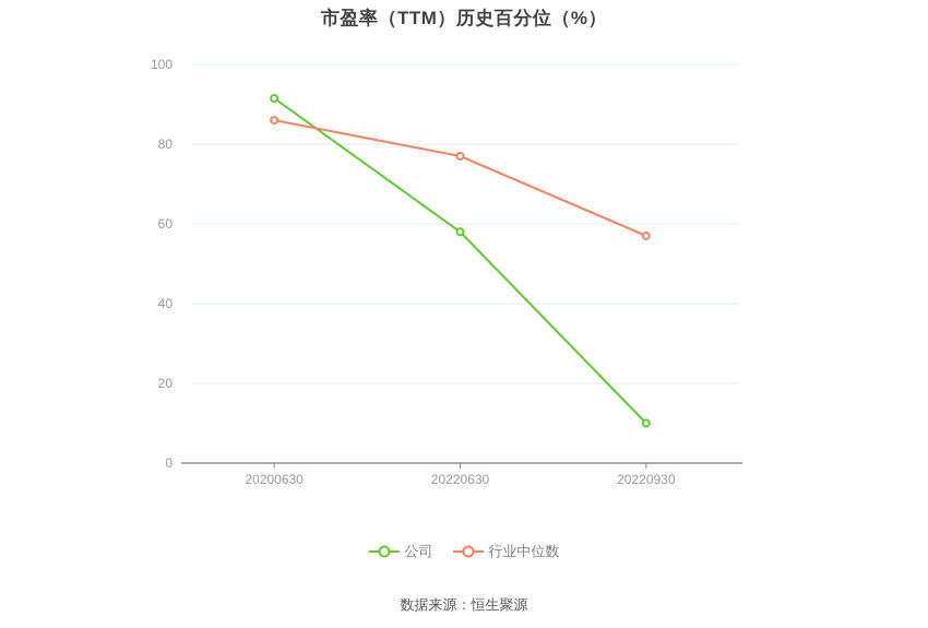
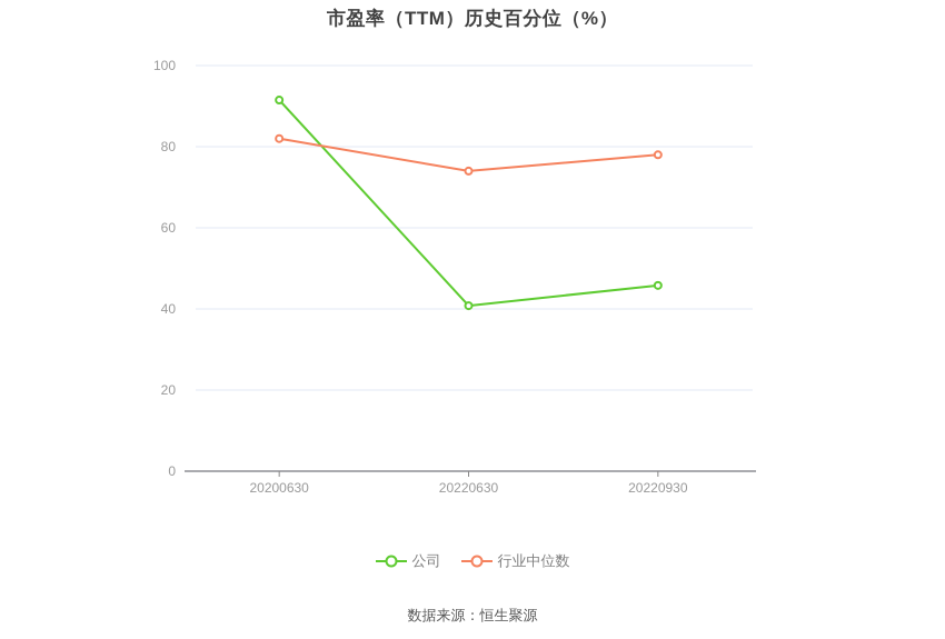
行业中位数/20200630: 86 -> 82
公司/20220630: 58 -> 41
行业中位数/20220630: 77 -> 74
公司/20220930: 10 -> 46
行业中位数/20220930: 57 -> 78
